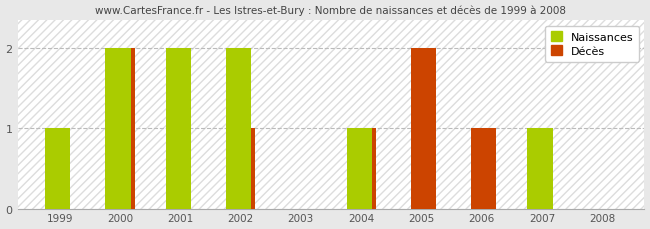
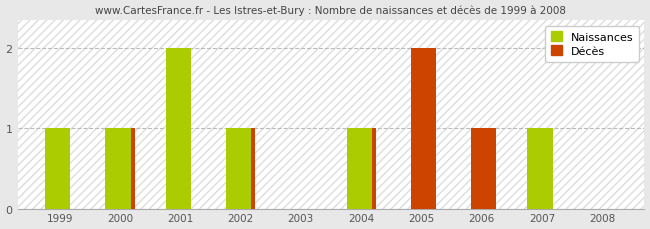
Naissances/2000: 2 -> 1
Décès/2000: 2 -> 1
Naissances/2002: 2 -> 1
